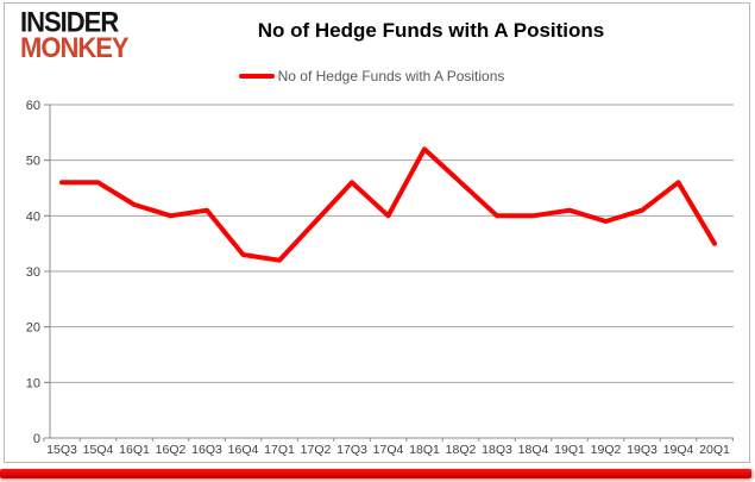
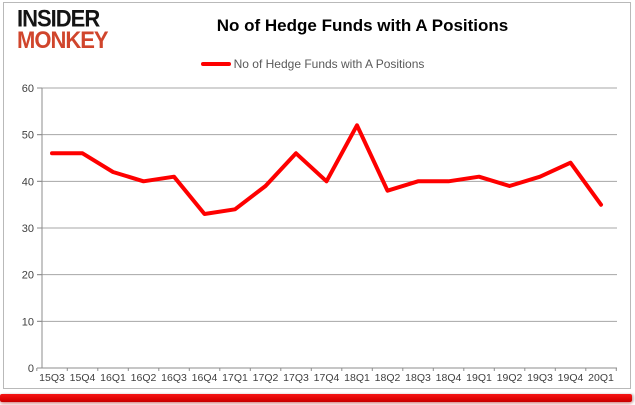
17Q1: 32 -> 34
18Q2: 46 -> 38
19Q4: 46 -> 44
